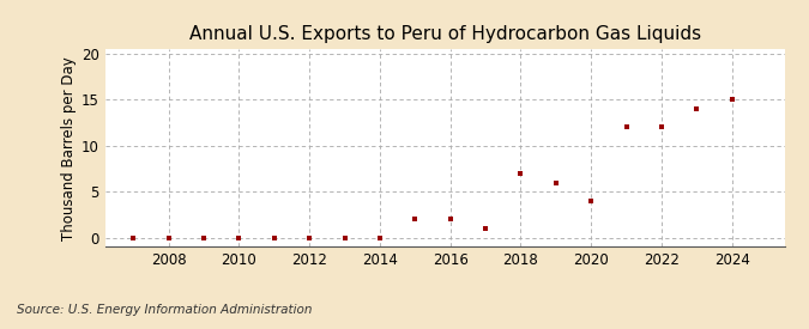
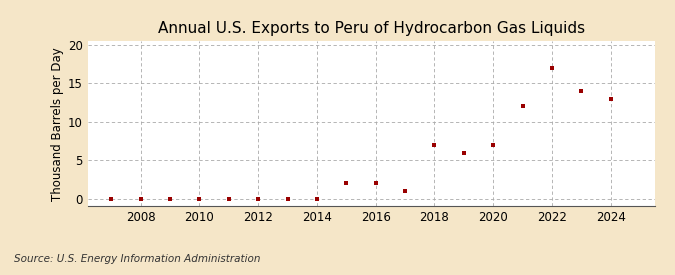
2020: 4 -> 7
2022: 12 -> 17
2024: 15 -> 13
